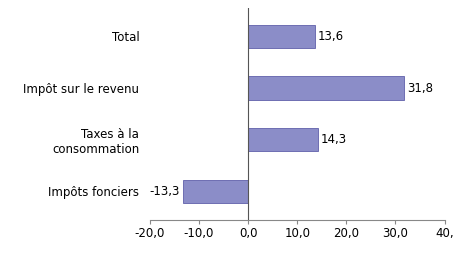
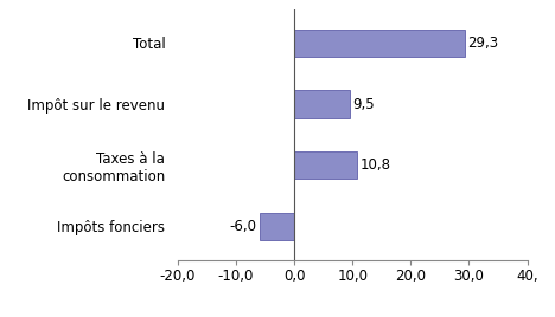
Total: 13,6 -> 29,3
Impôt sur le revenu: 31,8 -> 9,5
Taxes à la consommation: 14,3 -> 10,8
Impôts fonciers: -13,3 -> -6,0
